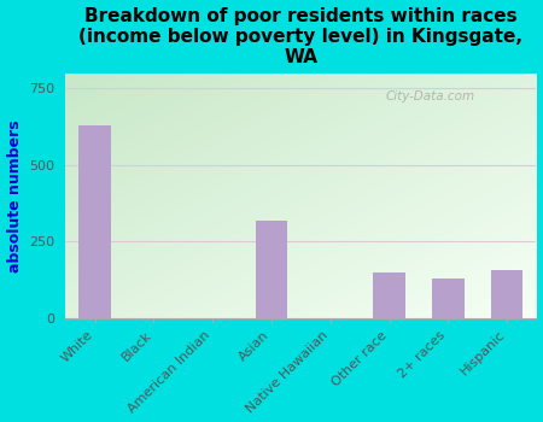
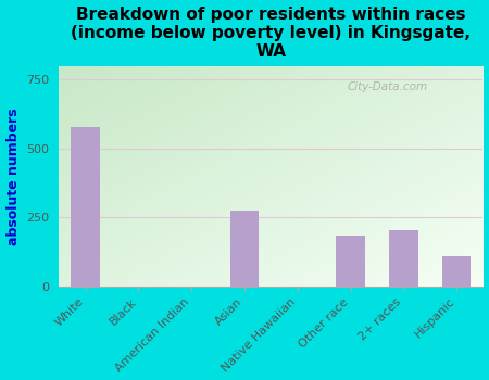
White: 630 -> 580
Asian: 320 -> 275
Other race: 150 -> 185
2+ races: 130 -> 205
Hispanic: 155 -> 110
